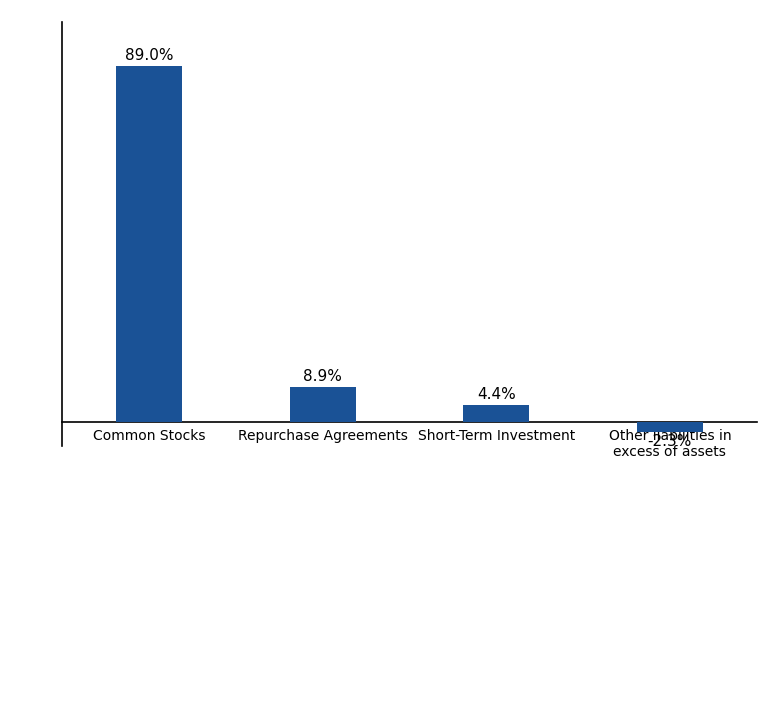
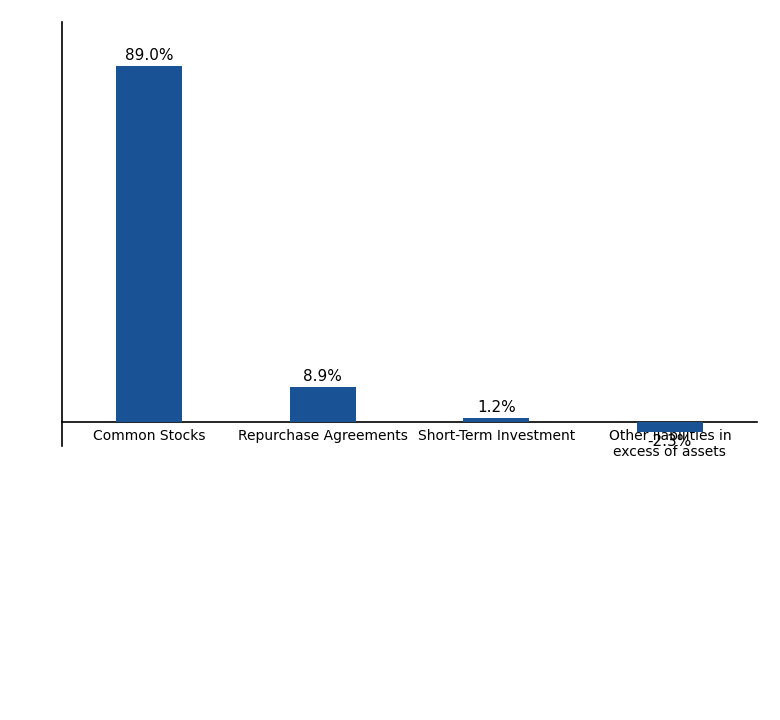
Short-Term Investment: 4.4% -> 1.2%
